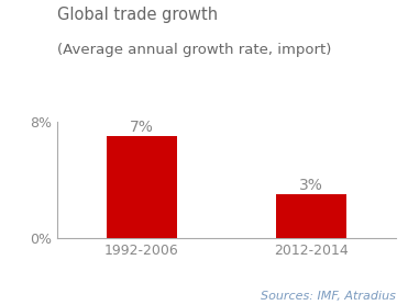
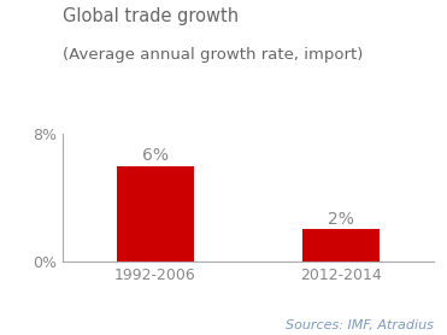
1992-2006: 7% -> 6%
2012-2014: 3% -> 2%
